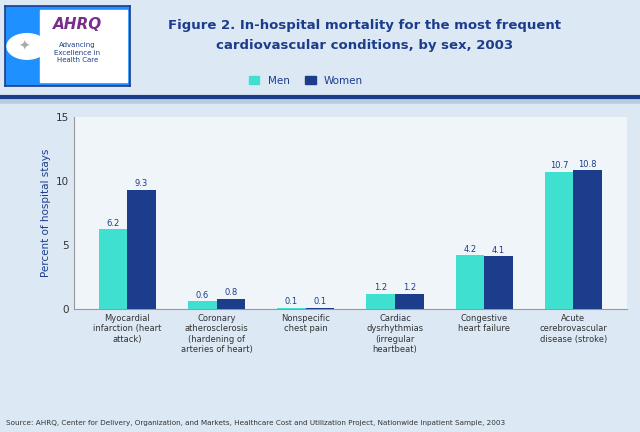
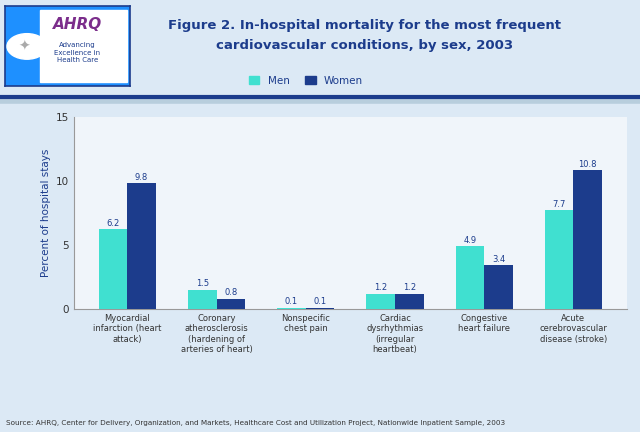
Women/Myocardial infarction (heart attack): 9.3 -> 9.8
Men/Coronary atherosclerosis (hardening of arteries of heart): 0.6 -> 1.5
Men/Congestive heart failure: 4.2 -> 4.9
Women/Congestive heart failure: 4.1 -> 3.4
Men/Acute cerebrovascular disease (stroke): 10.7 -> 7.7
